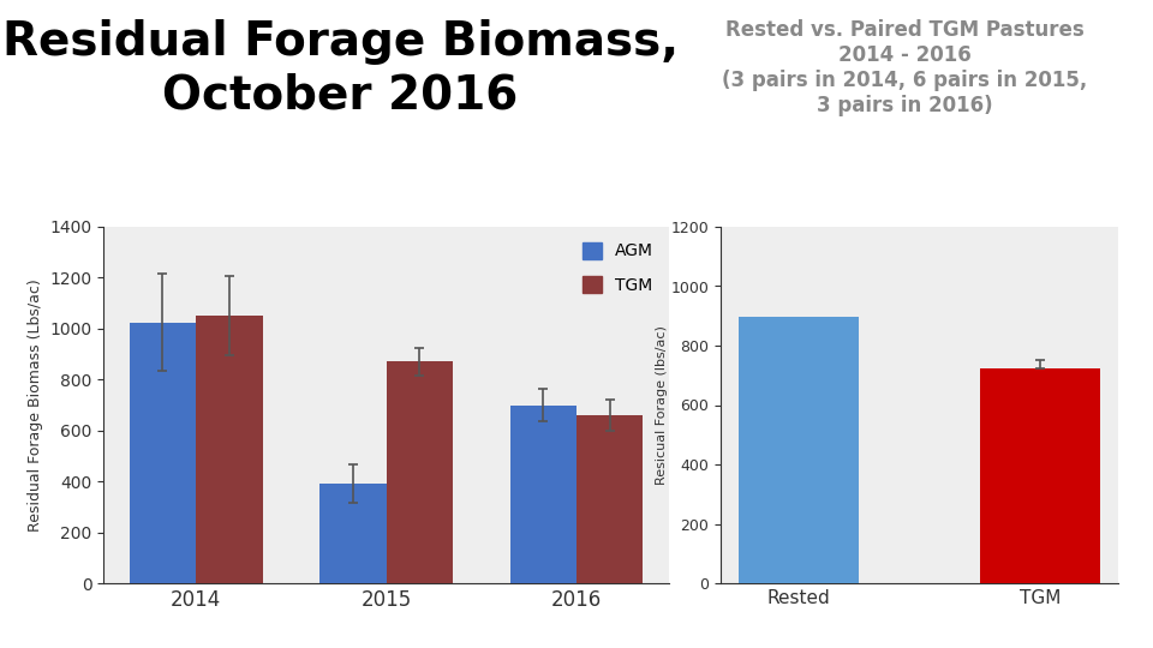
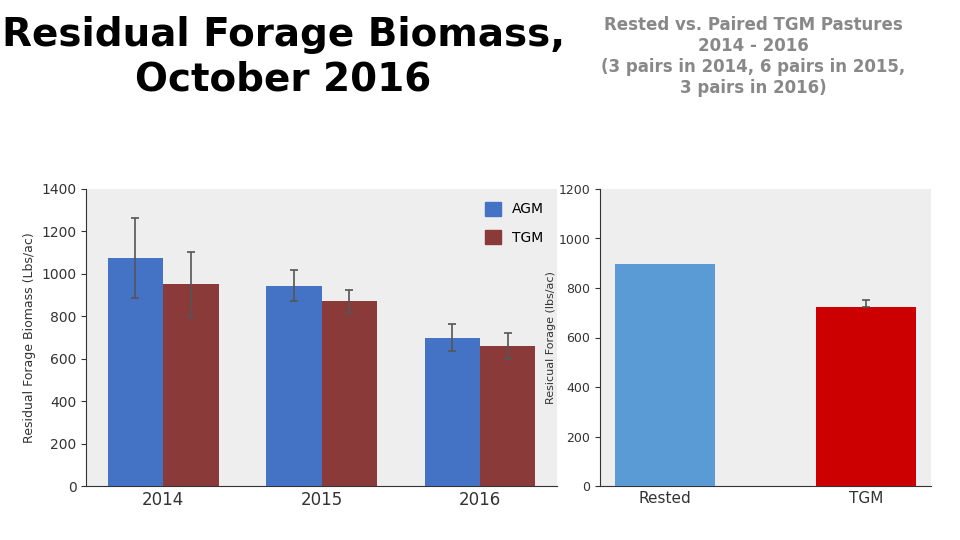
AGM/2014: 1025 -> 1075
TGM/2014: 1050 -> 950
AGM/2015: 390 -> 945
